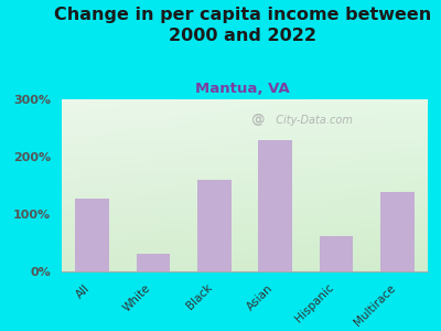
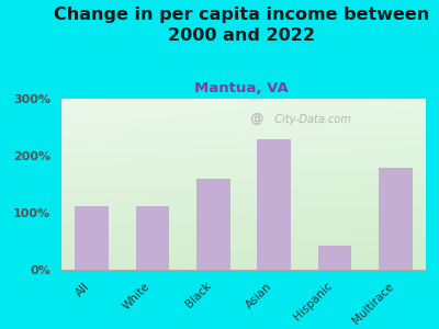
All: 126% -> 112%
White: 30% -> 112%
Hispanic: 62% -> 42%
Multirace: 138% -> 178%
